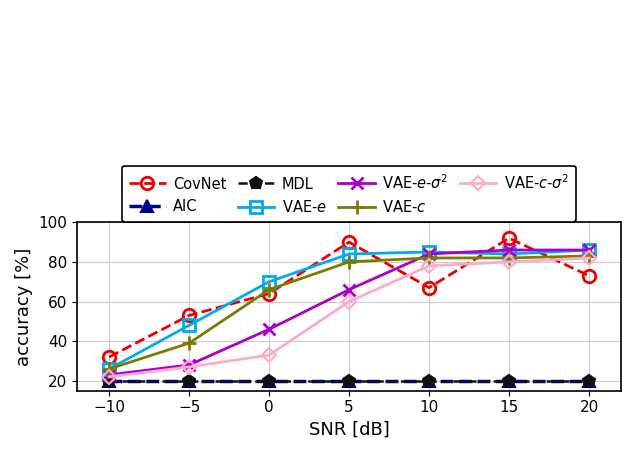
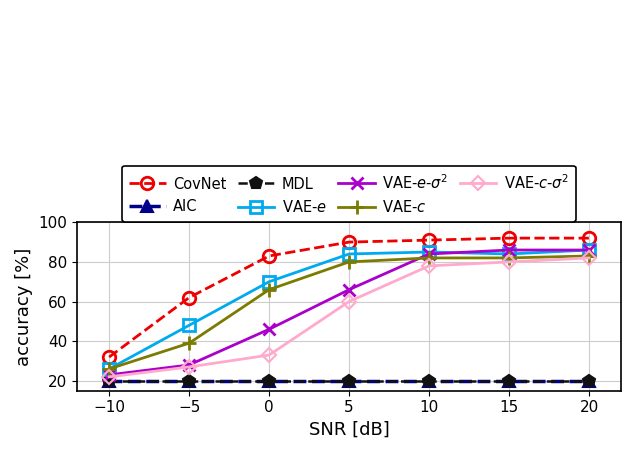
CovNet/−5: 53 -> 62
CovNet/0: 64 -> 83
CovNet/10: 67 -> 91
CovNet/20: 73 -> 92
